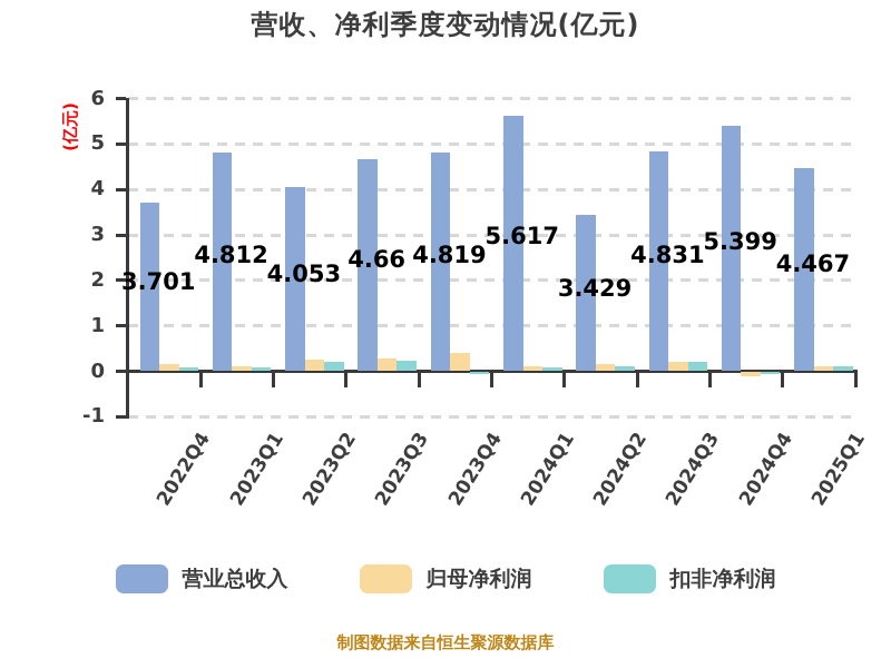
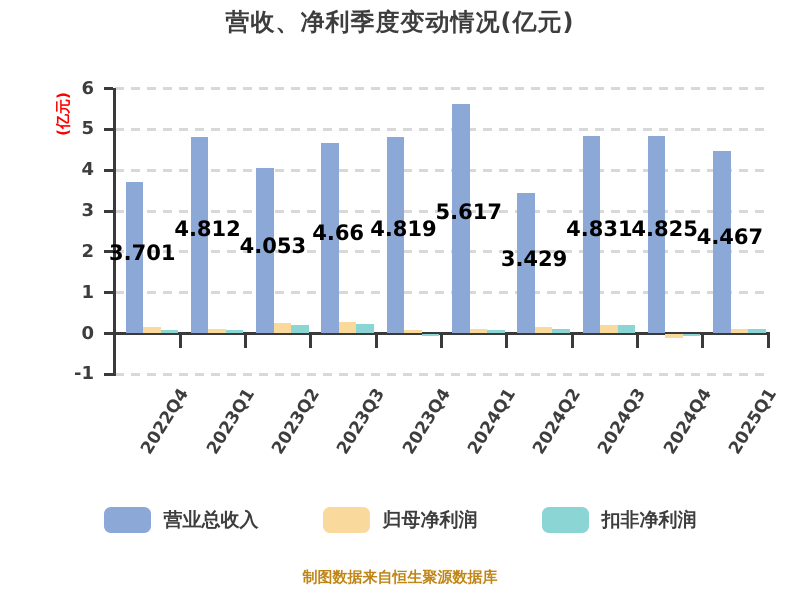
归母净利润/2023Q4: 0.4 -> 0.1
营业总收入/2024Q4: 5.399 -> 4.825
